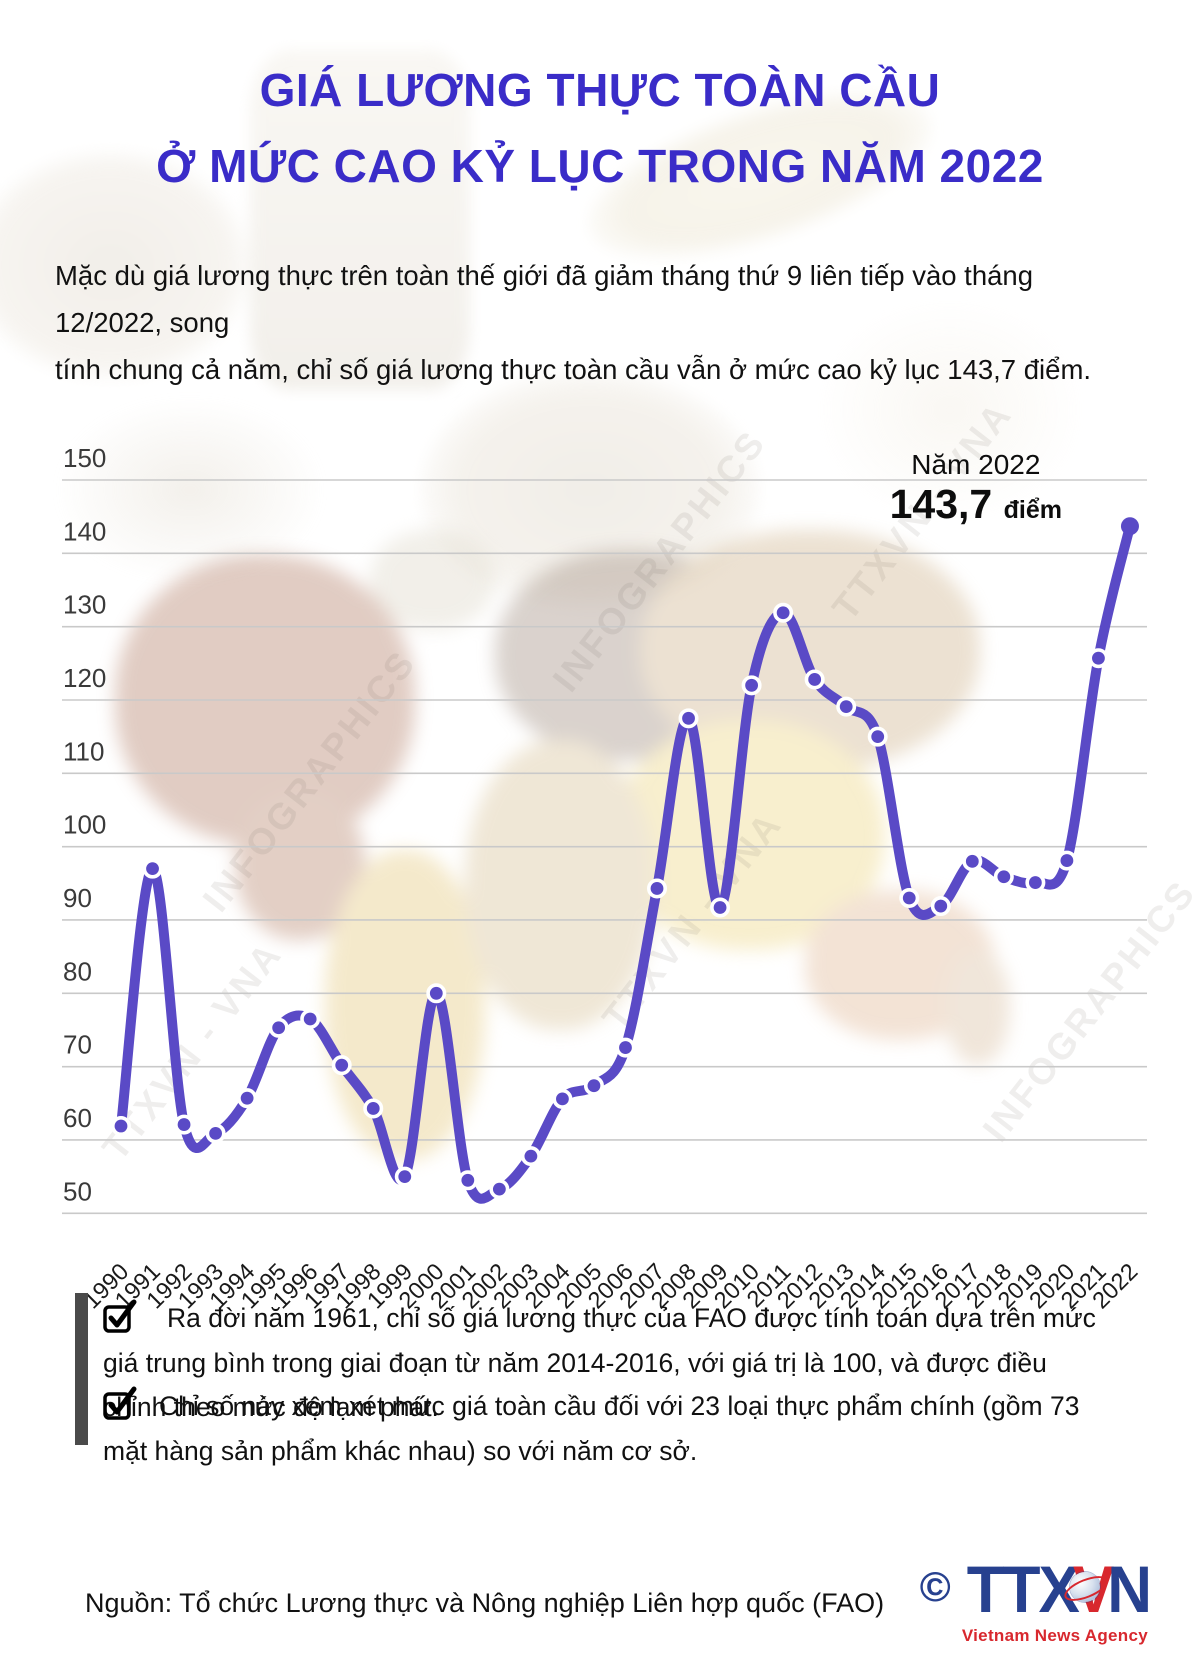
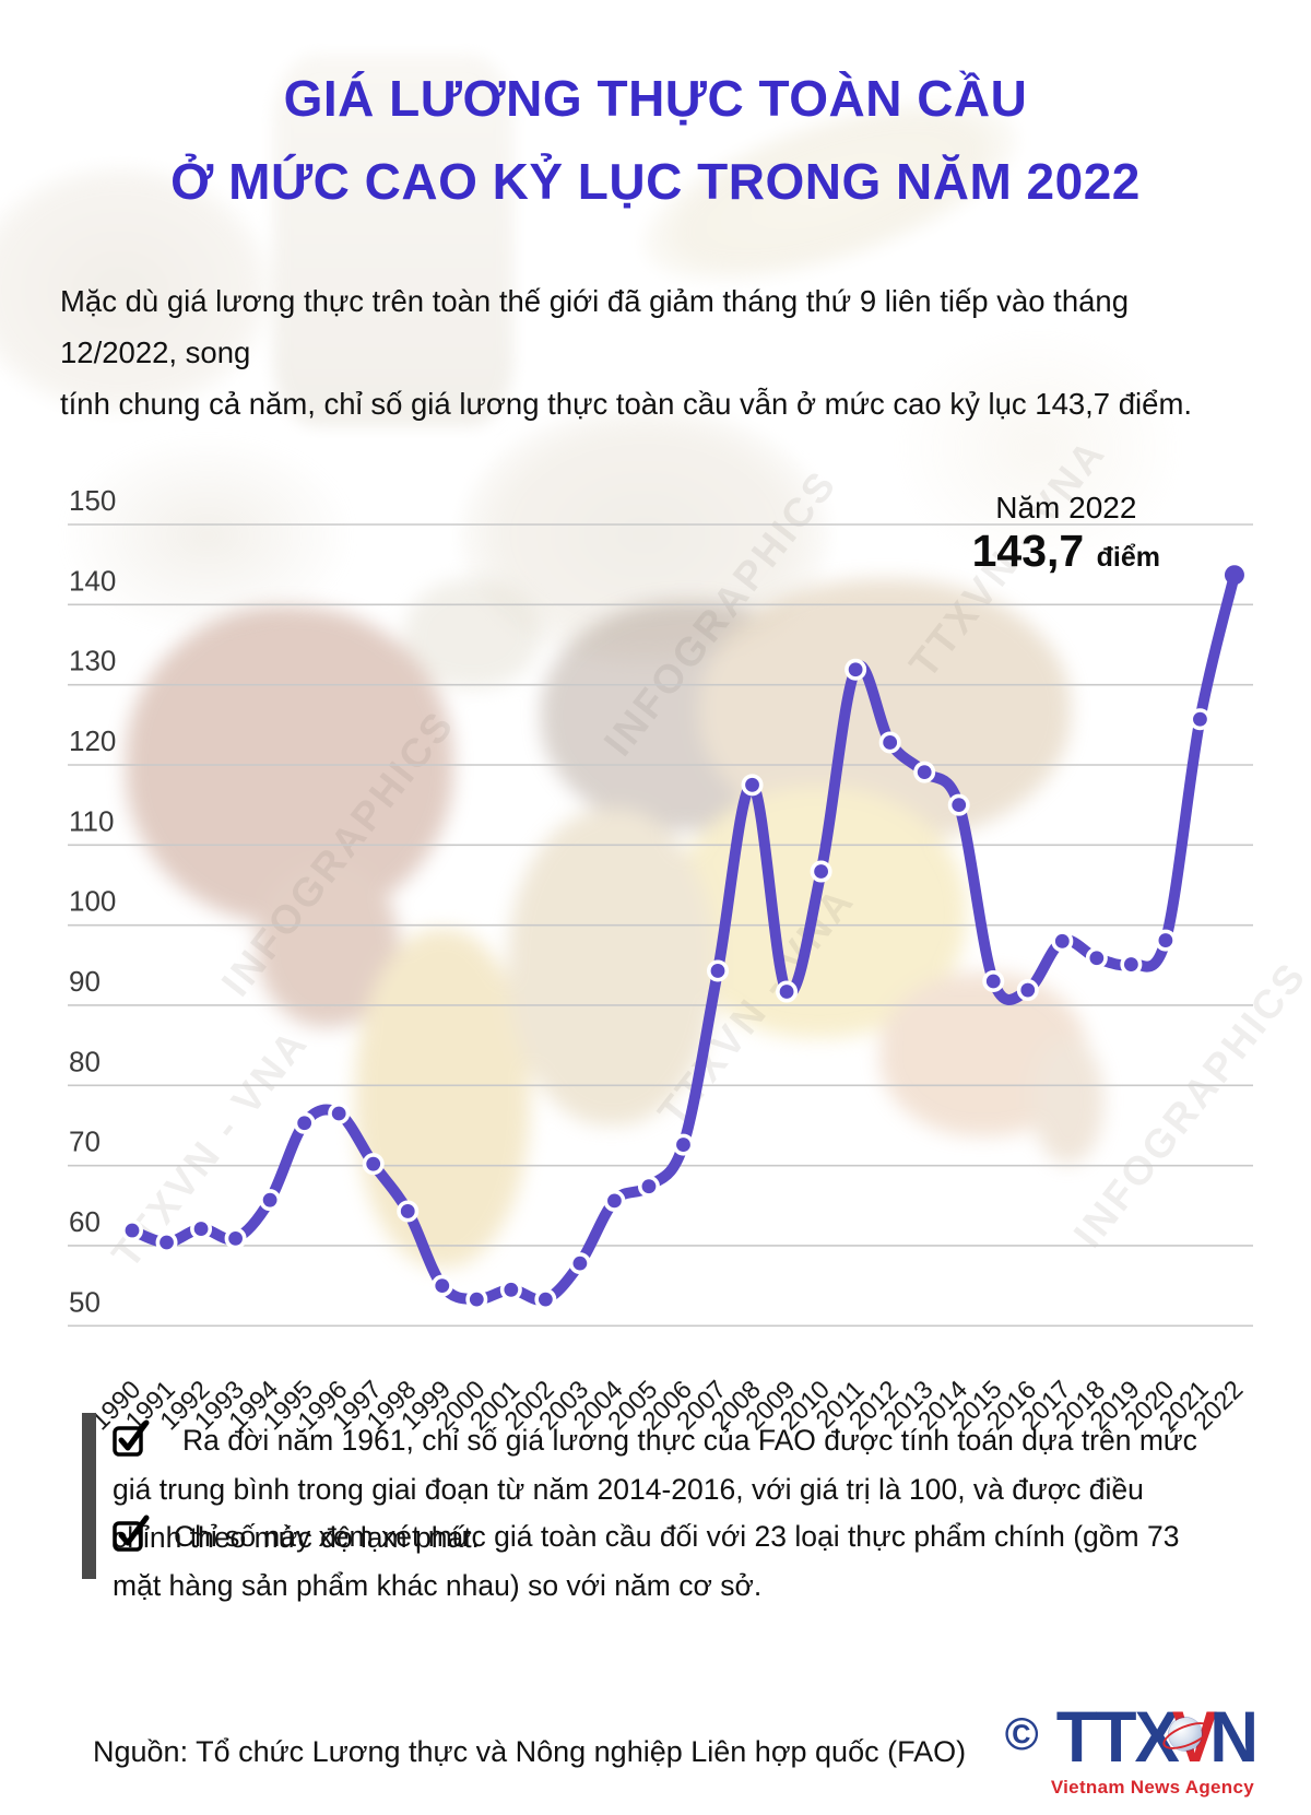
1991: 97 -> 60
2000: 80 -> 53
2010: 122 -> 107
